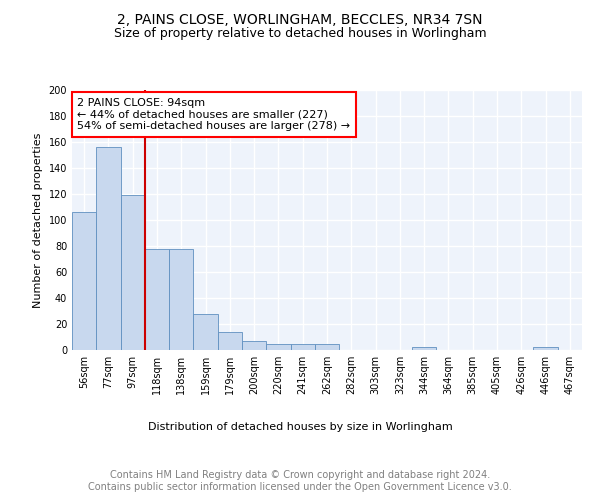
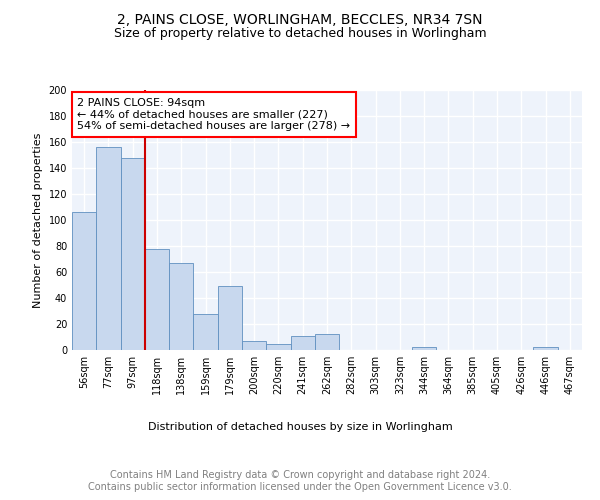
97sqm: 119 -> 148
138sqm: 78 -> 67
179sqm: 14 -> 49
241sqm: 5 -> 11
262sqm: 5 -> 12
